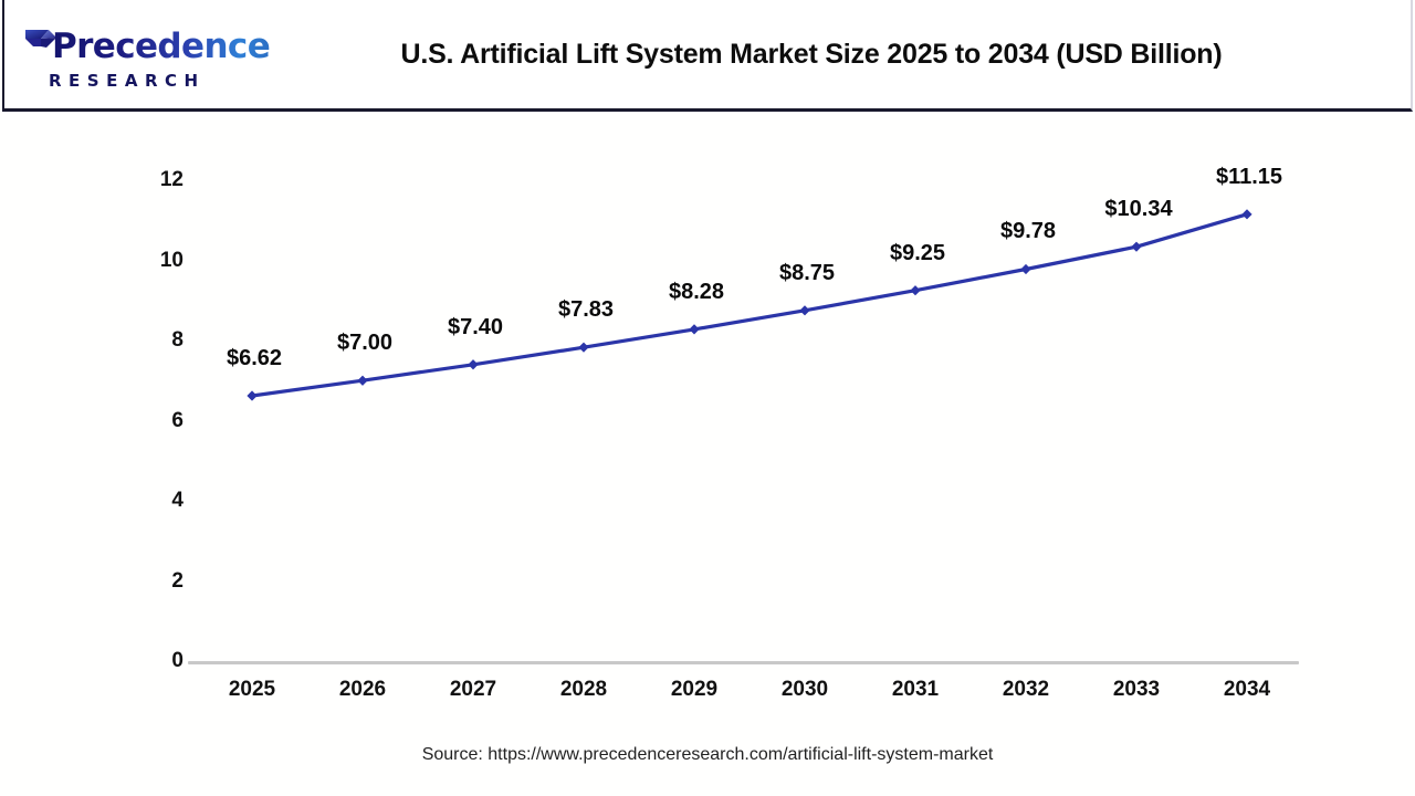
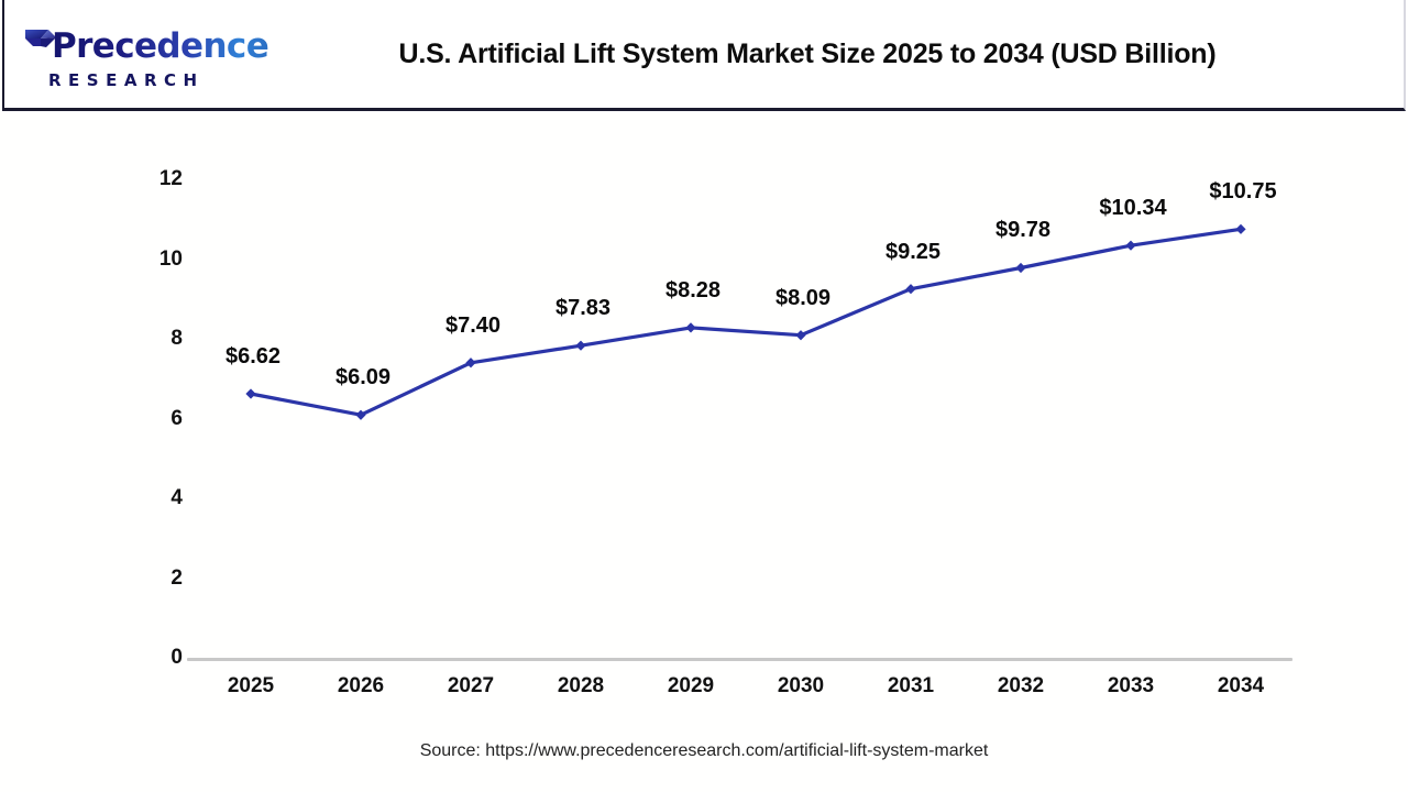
2026: $7.00 -> $6.09
2030: $8.75 -> $8.09
2034: $11.15 -> $10.75
